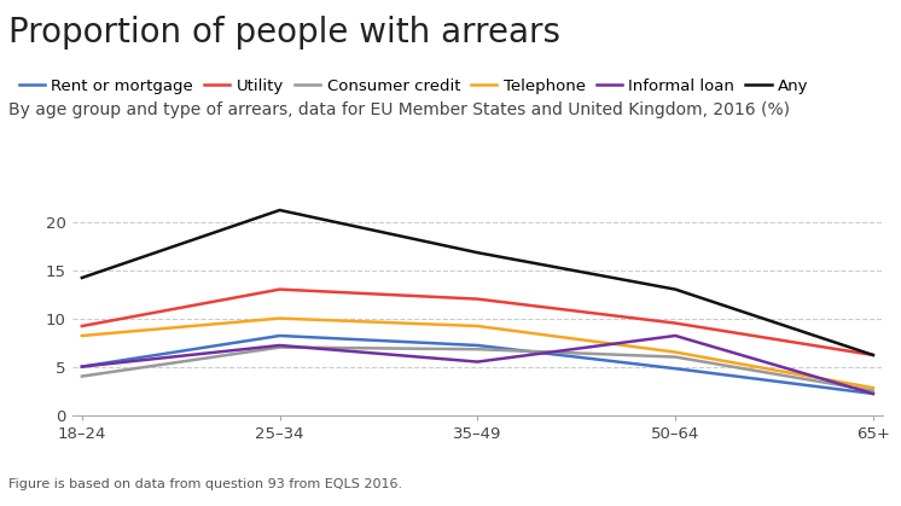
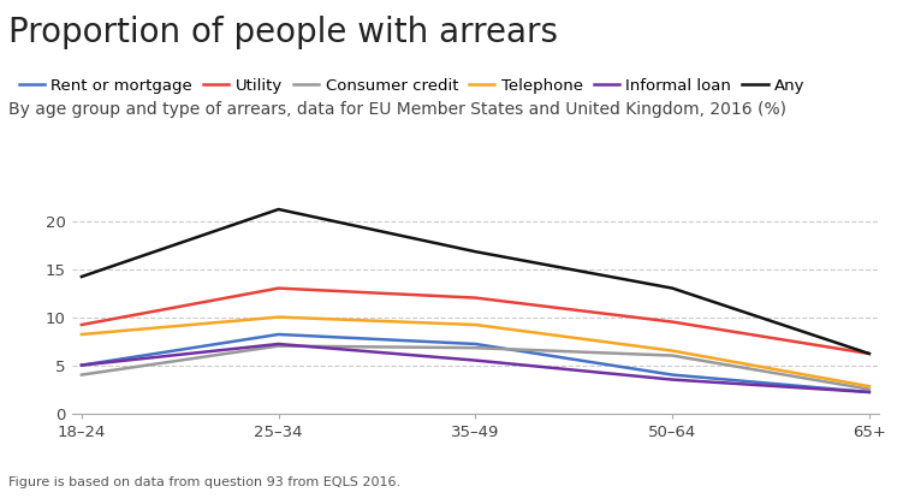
Rent or mortgage/50–64: 4.8 -> 4.0
Informal loan/50–64: 8.2 -> 3.5
